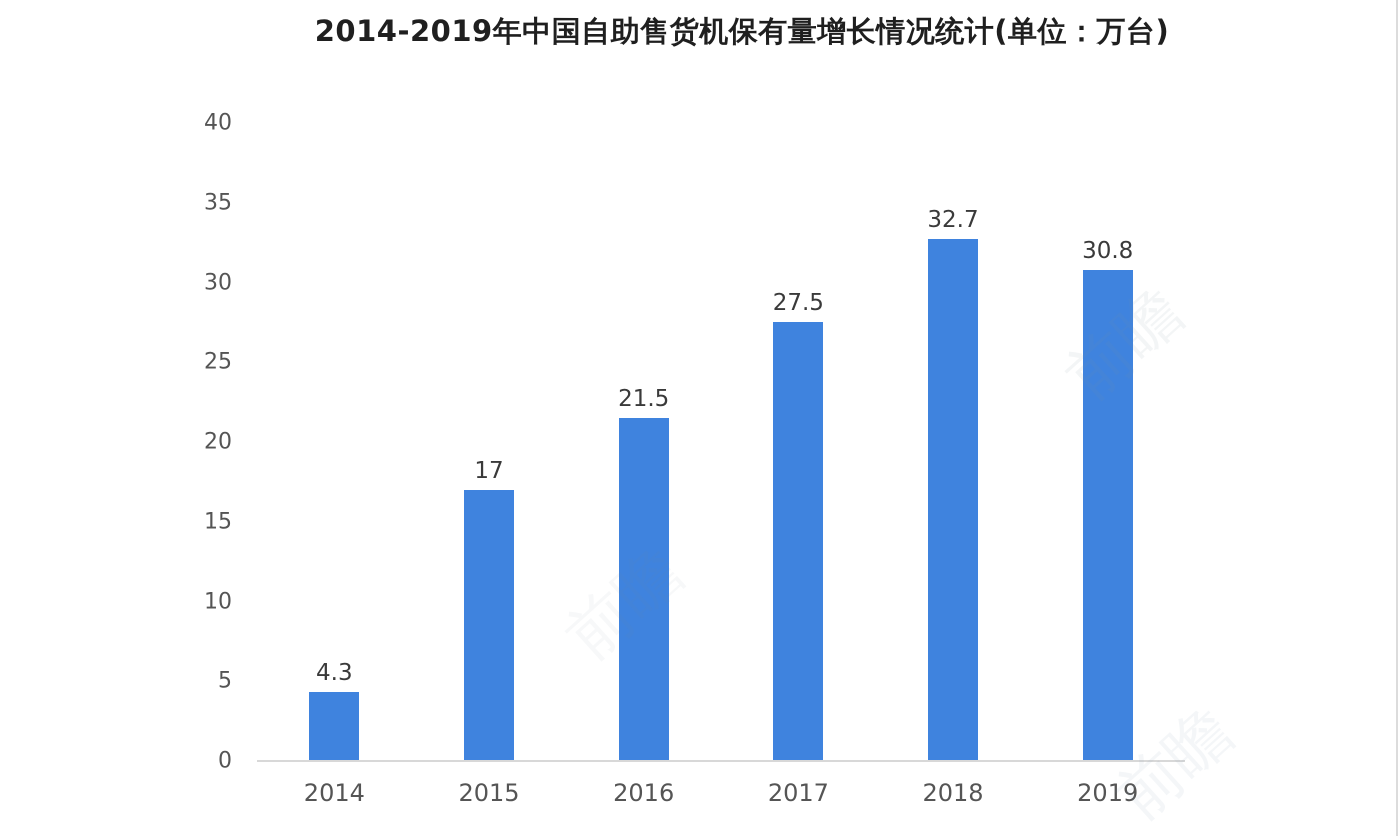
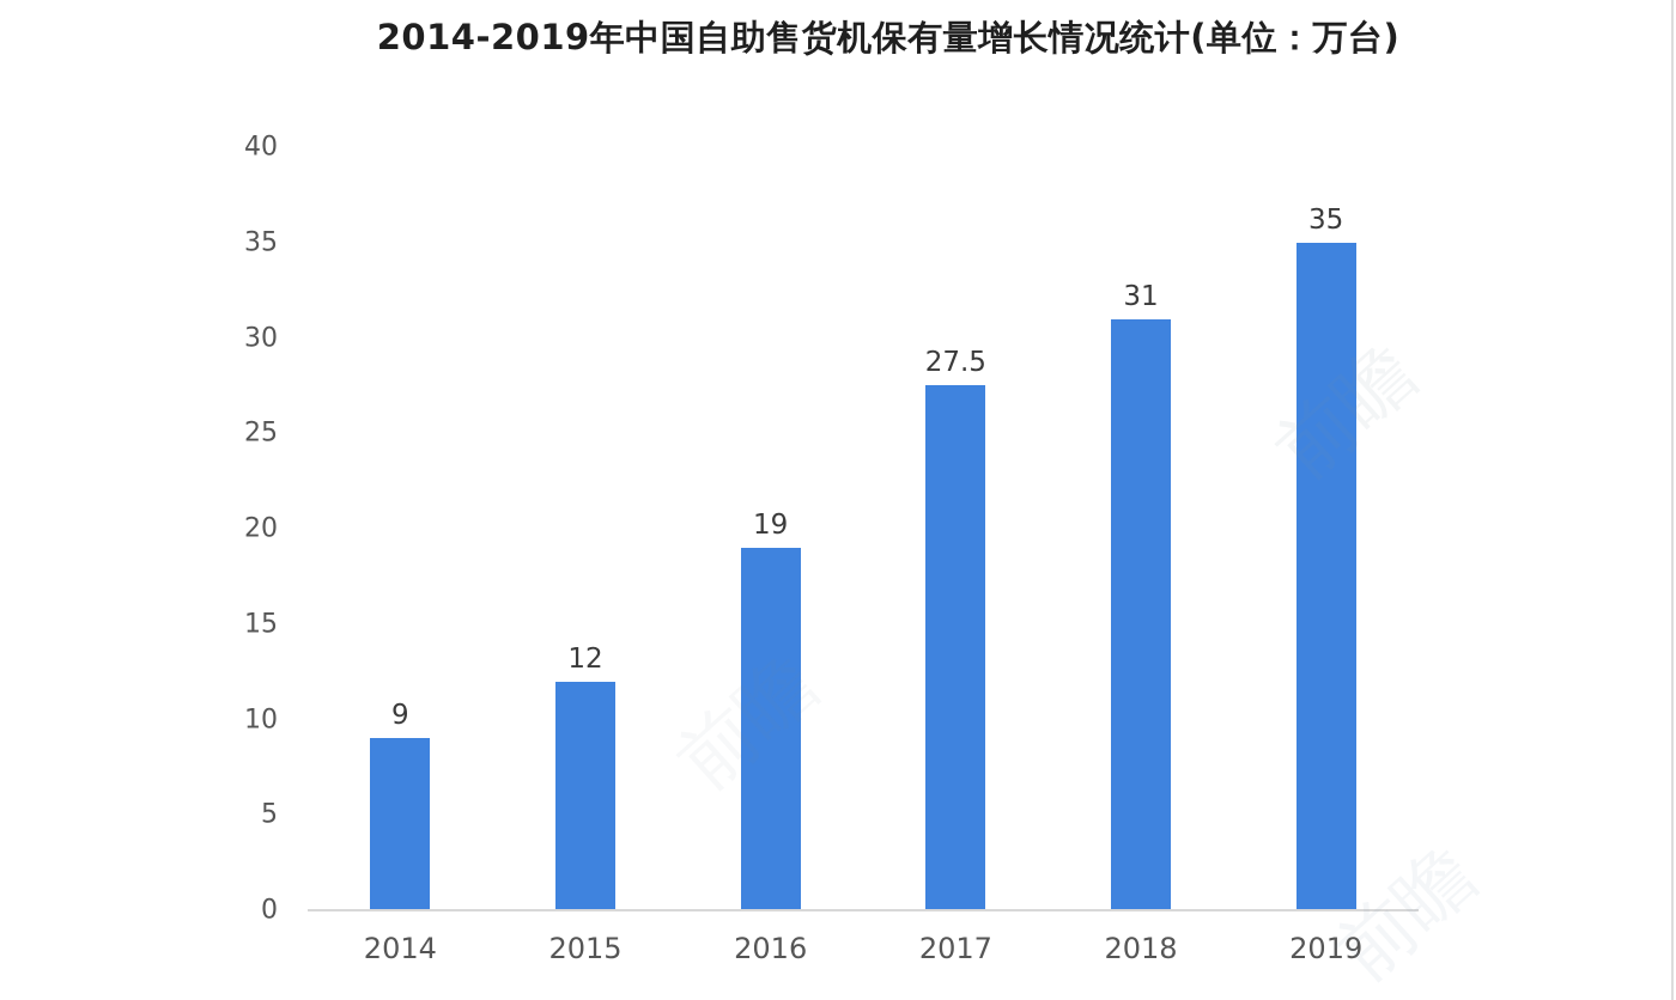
2014: 4.3 -> 9
2015: 17 -> 12
2016: 21.5 -> 19
2018: 32.7 -> 31
2019: 30.8 -> 35
